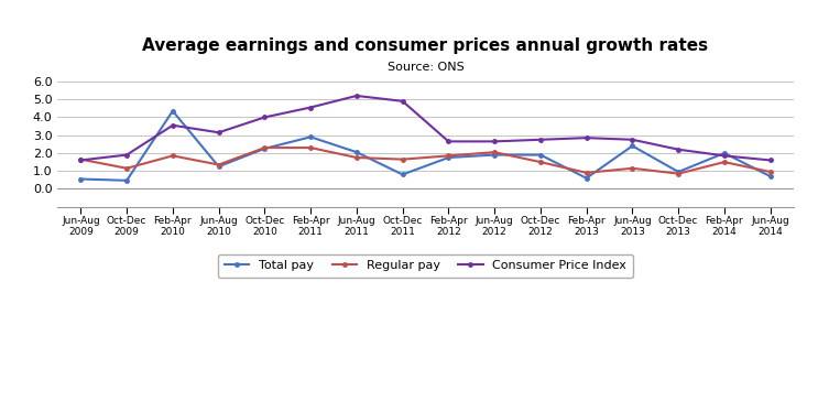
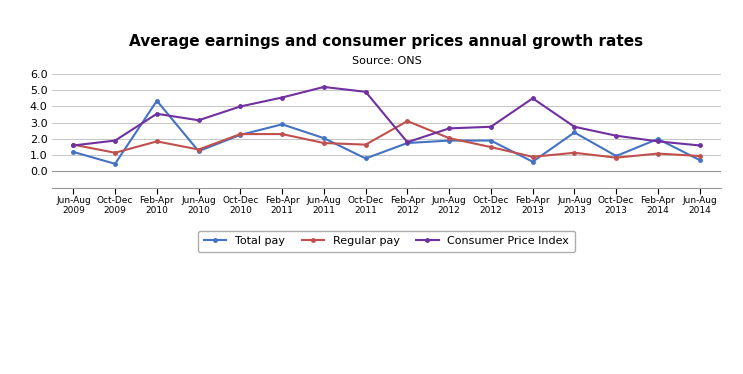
Total pay/Jun-Aug 2009: 0.6 -> 1.2
Regular pay/Feb-Apr 2012: 1.9 -> 3.1
Consumer Price Index/Feb-Apr 2012: 2.6 -> 1.8
Consumer Price Index/Feb-Apr 2013: 2.9 -> 4.5
Regular pay/Feb-Apr 2014: 1.5 -> 1.1
